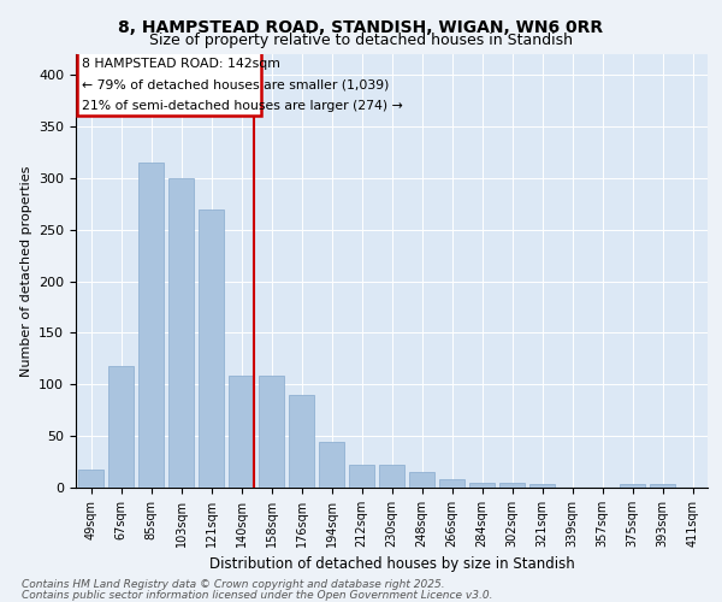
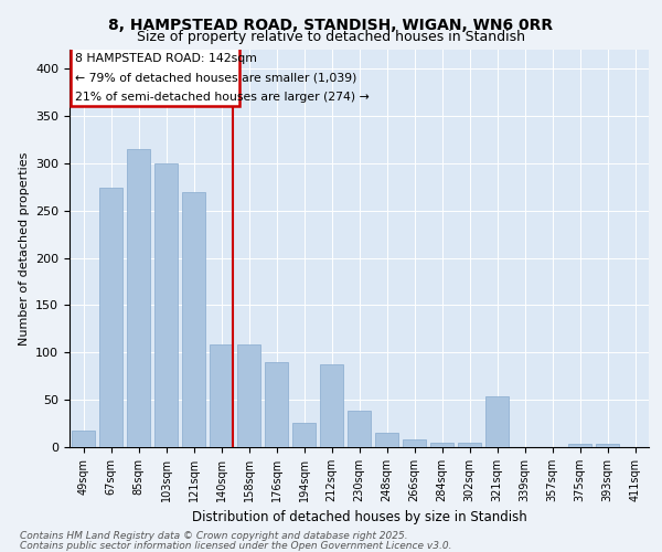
67sqm: 118 -> 274
194sqm: 44 -> 26
212sqm: 22 -> 88
230sqm: 22 -> 38
321sqm: 3 -> 54
